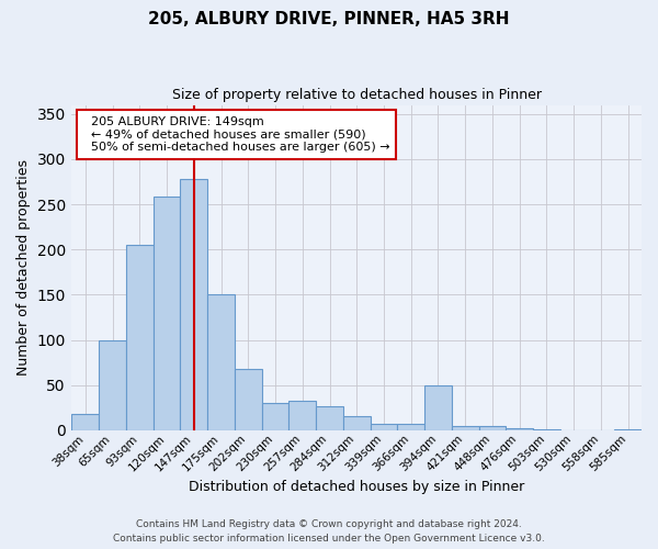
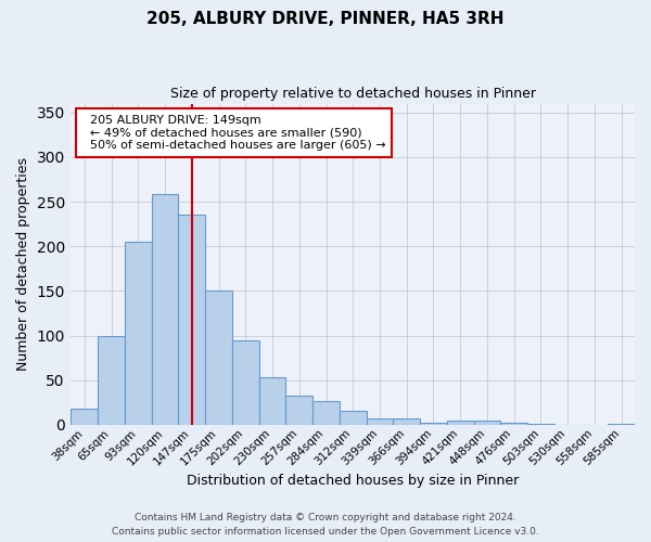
147sqm: 278 -> 236
202sqm: 68 -> 95
230sqm: 30 -> 53
394sqm: 50 -> 2
